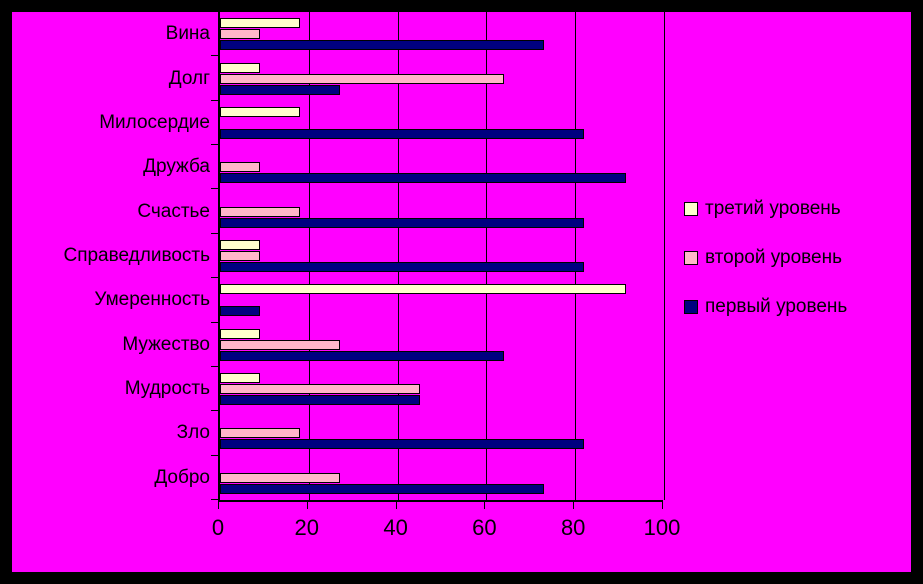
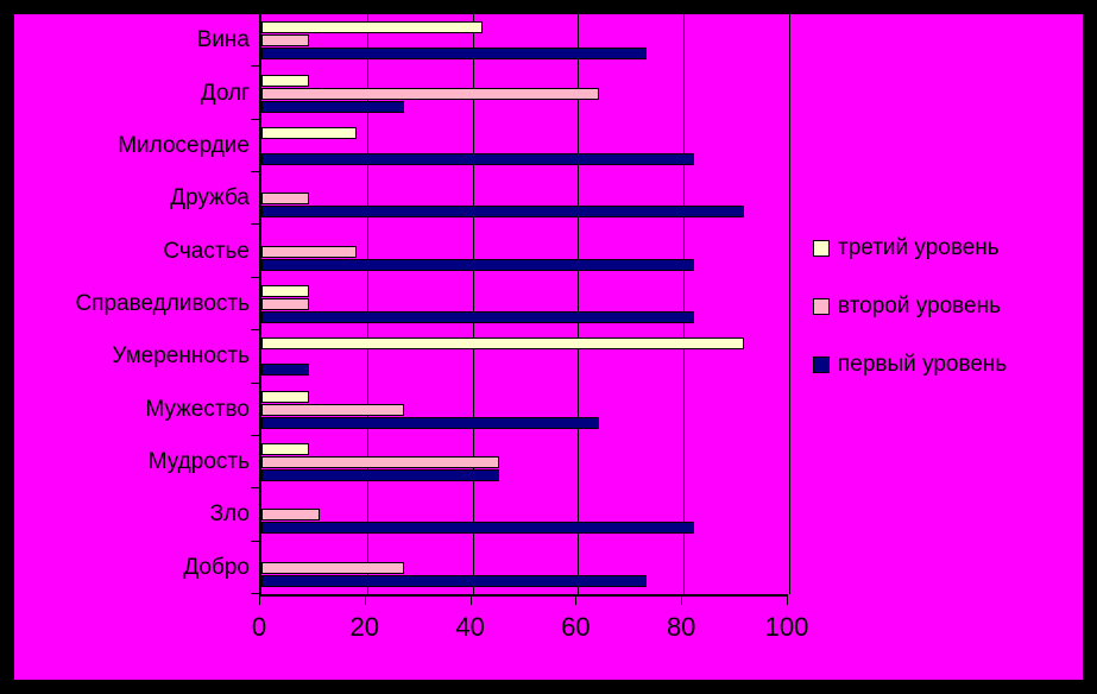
третий уровень/Вина: 18 -> 42
второй уровень/Зло: 18 -> 11
